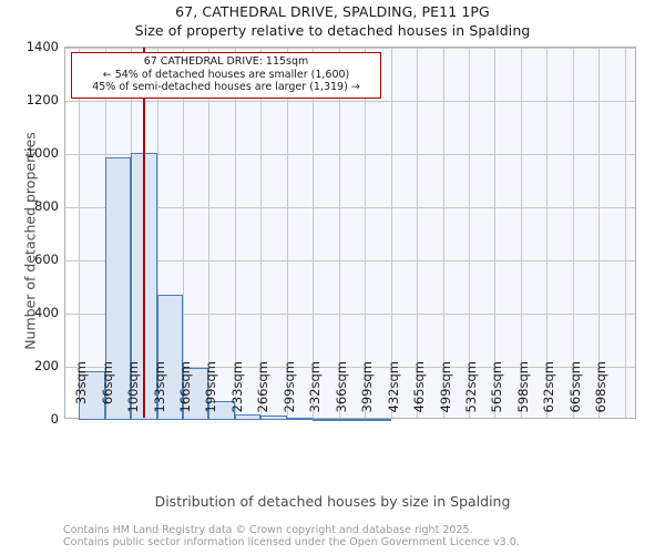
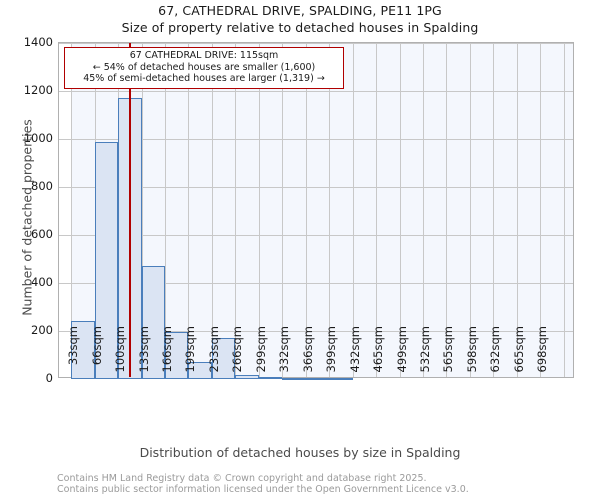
33sqm: 180 -> 240
100sqm: 1000 -> 1170
233sqm: 20 -> 170
